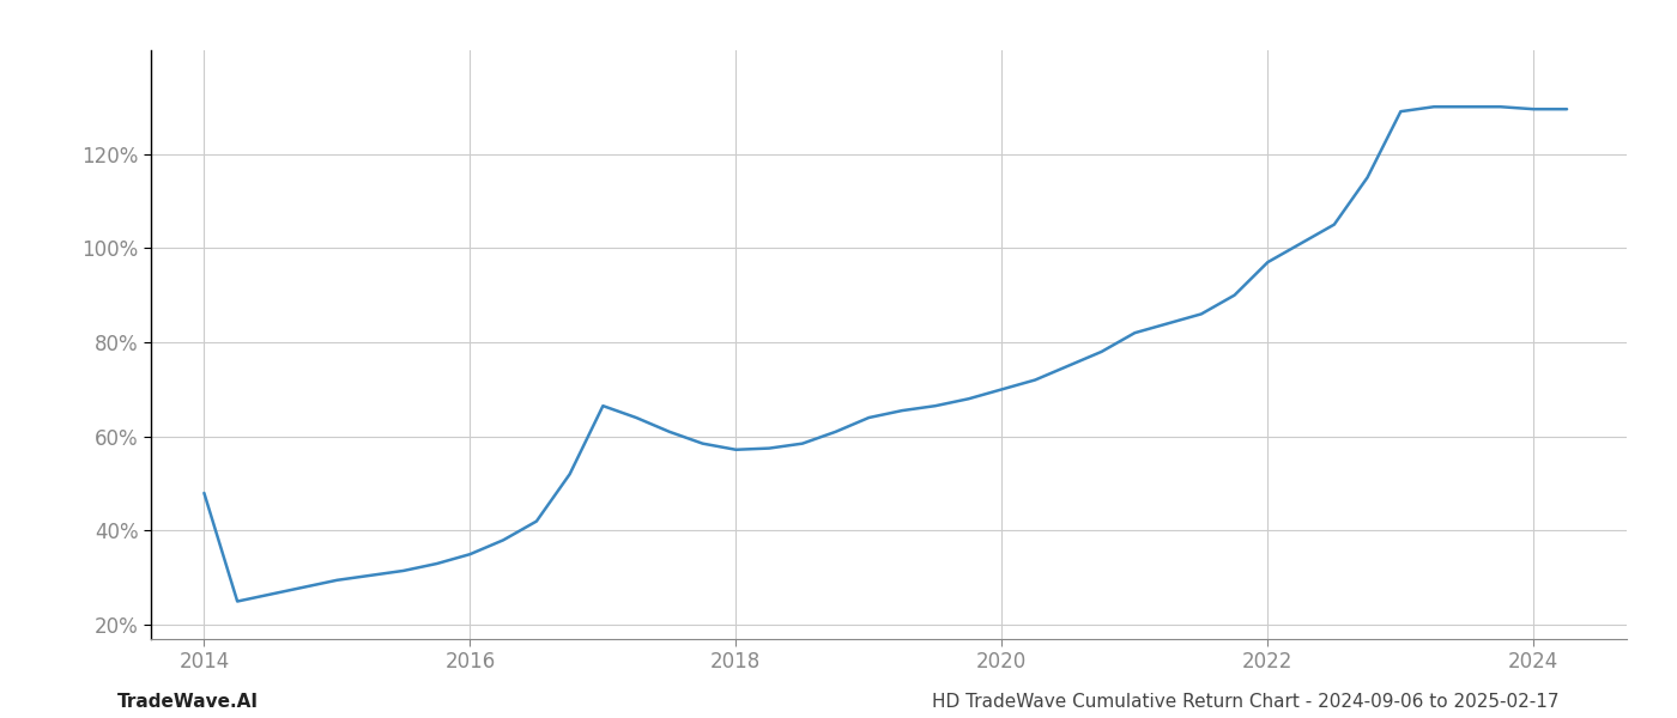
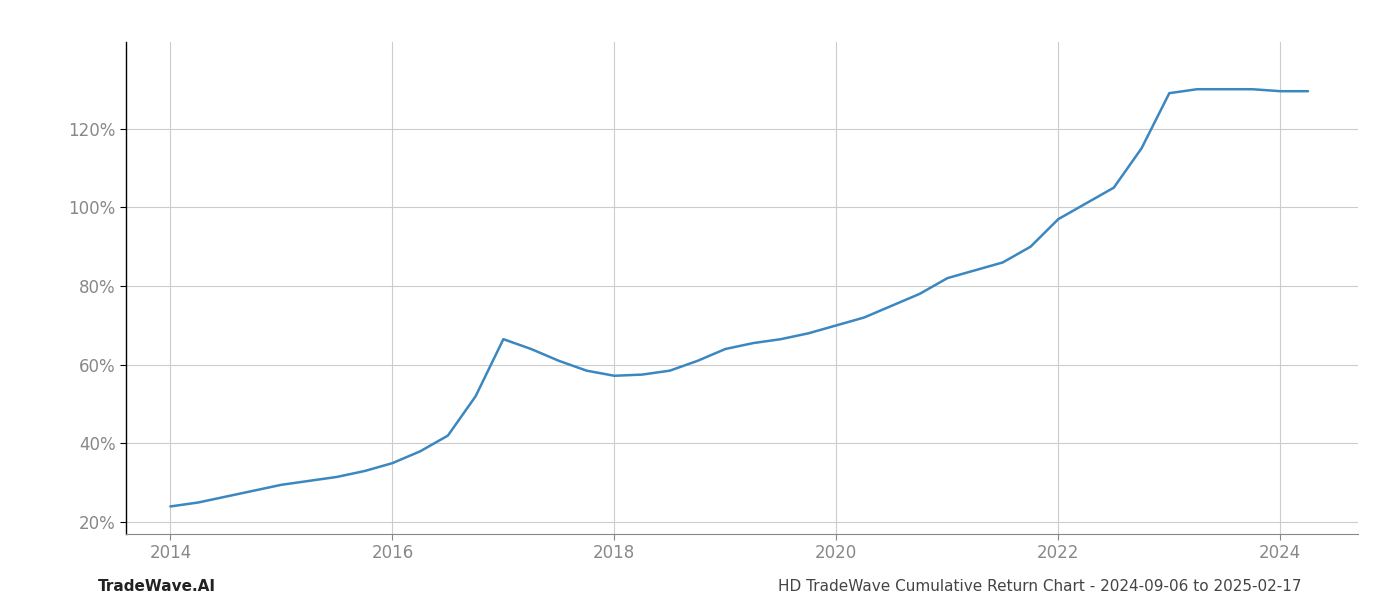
2014: 48.0% -> 24.0%
